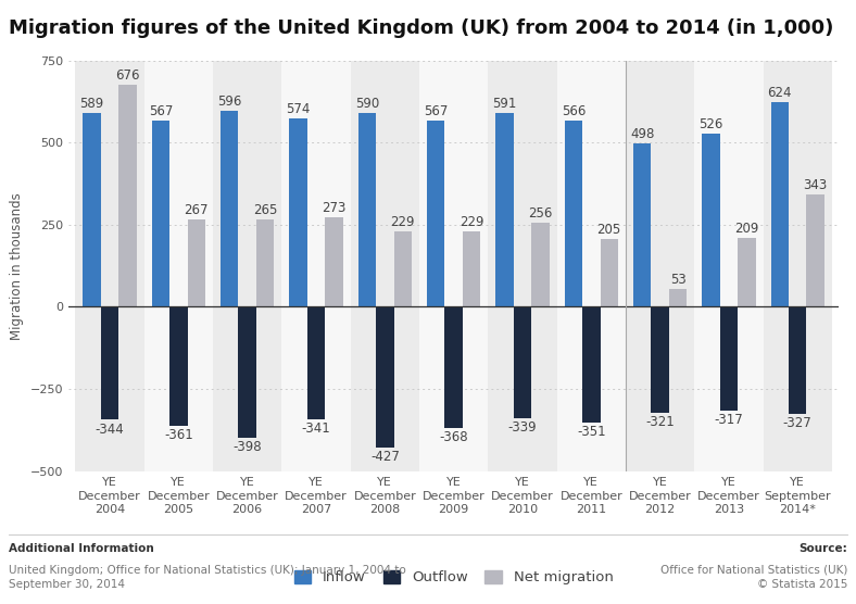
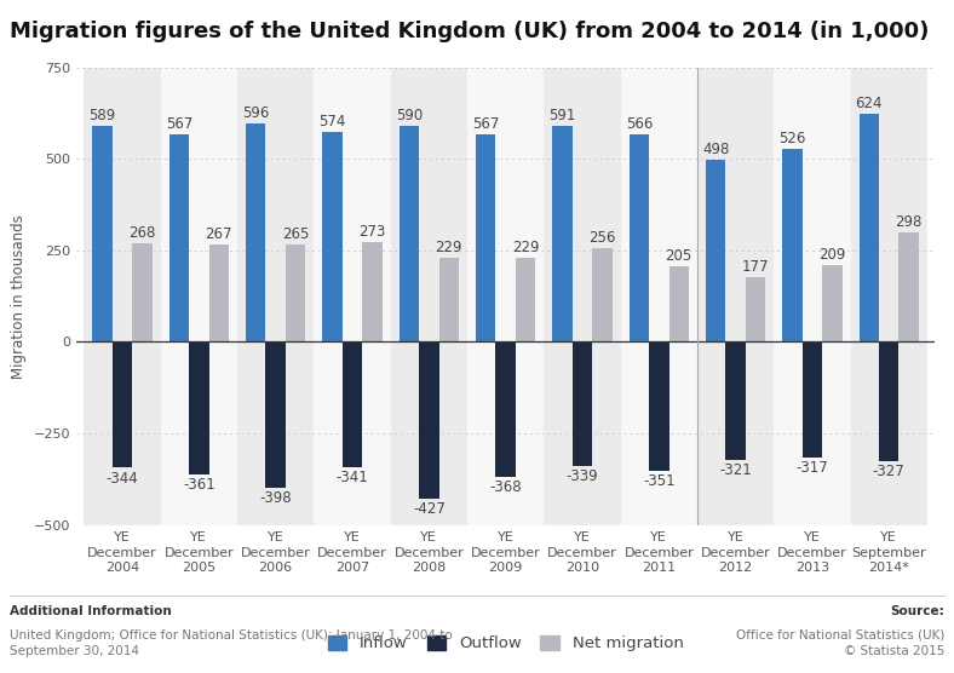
Net migration/YE December 2004: 676 -> 268
Net migration/YE December 2012: 53 -> 177
Net migration/YE September 2014*: 343 -> 298
